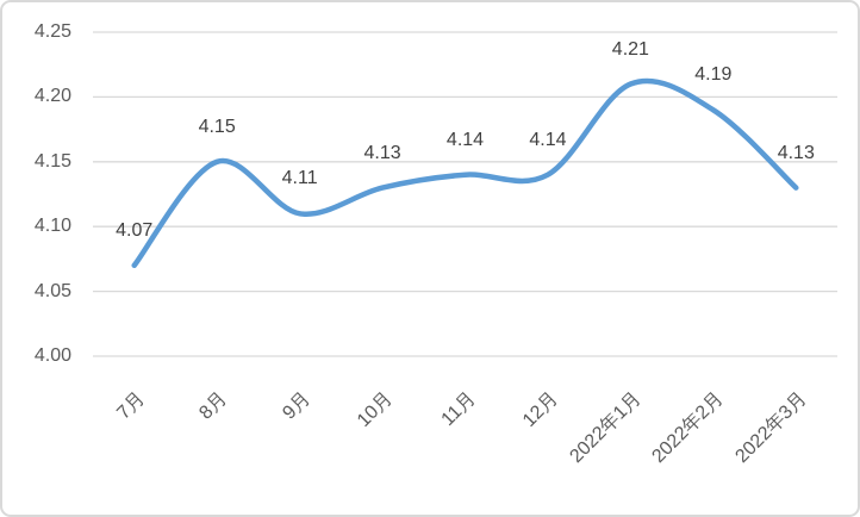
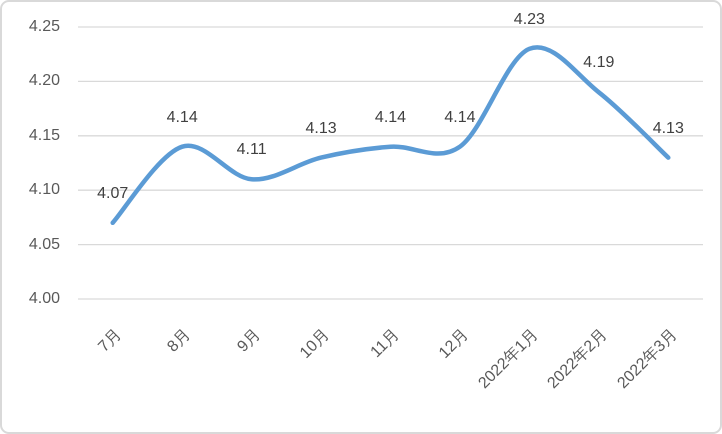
8月: 4.15 -> 4.14
2022年1月: 4.21 -> 4.23
